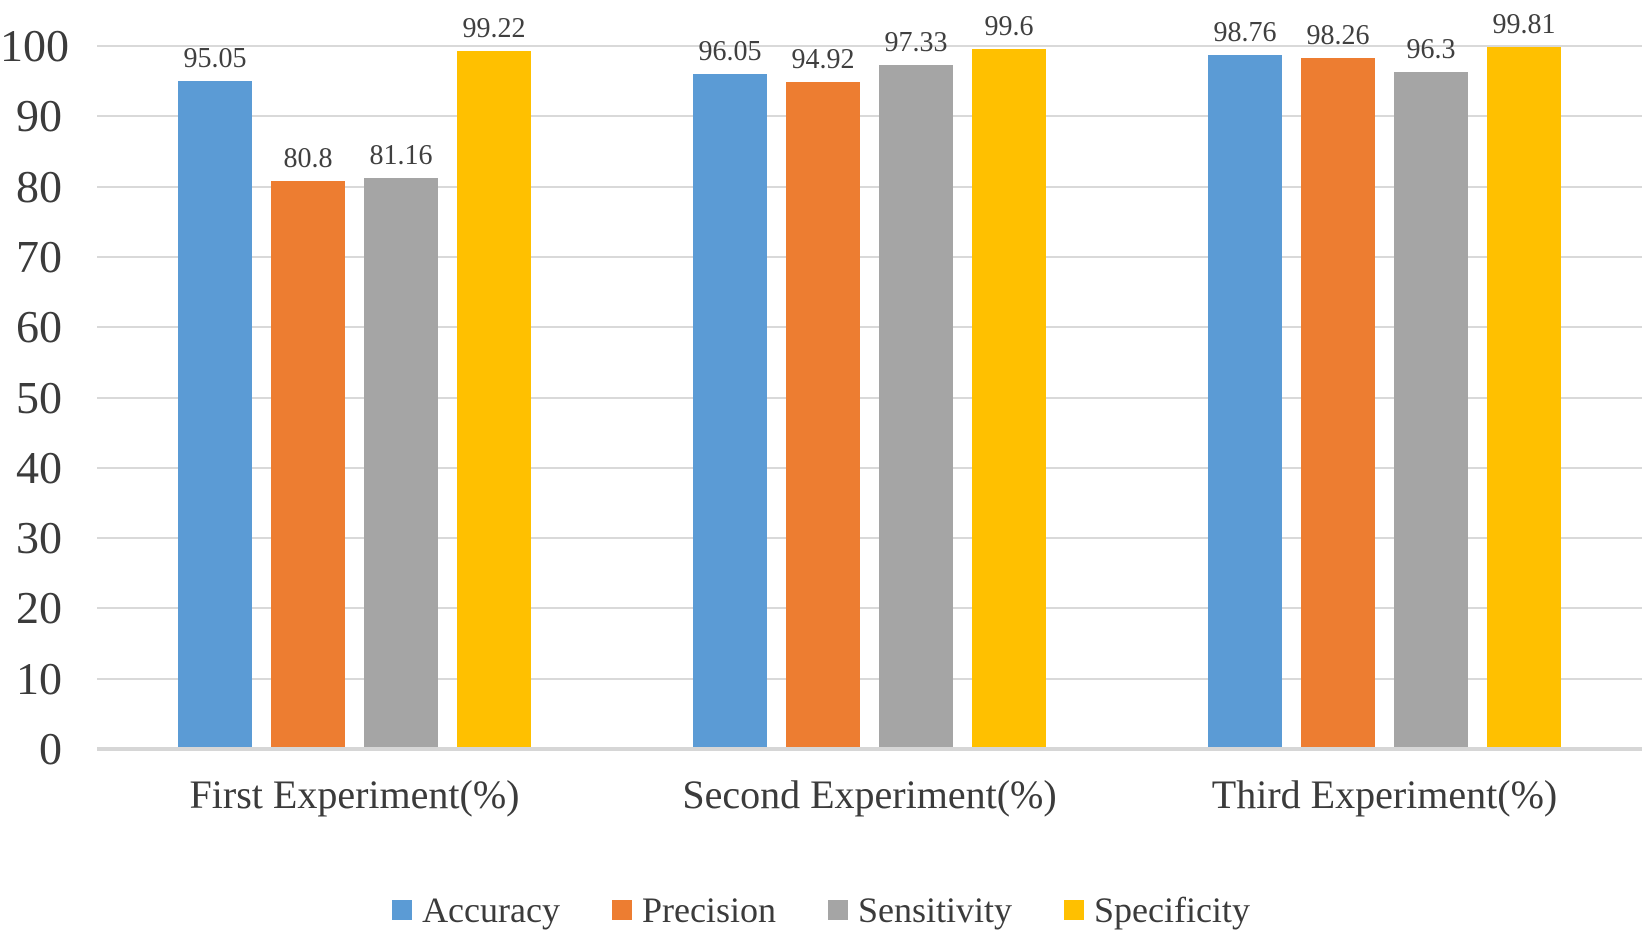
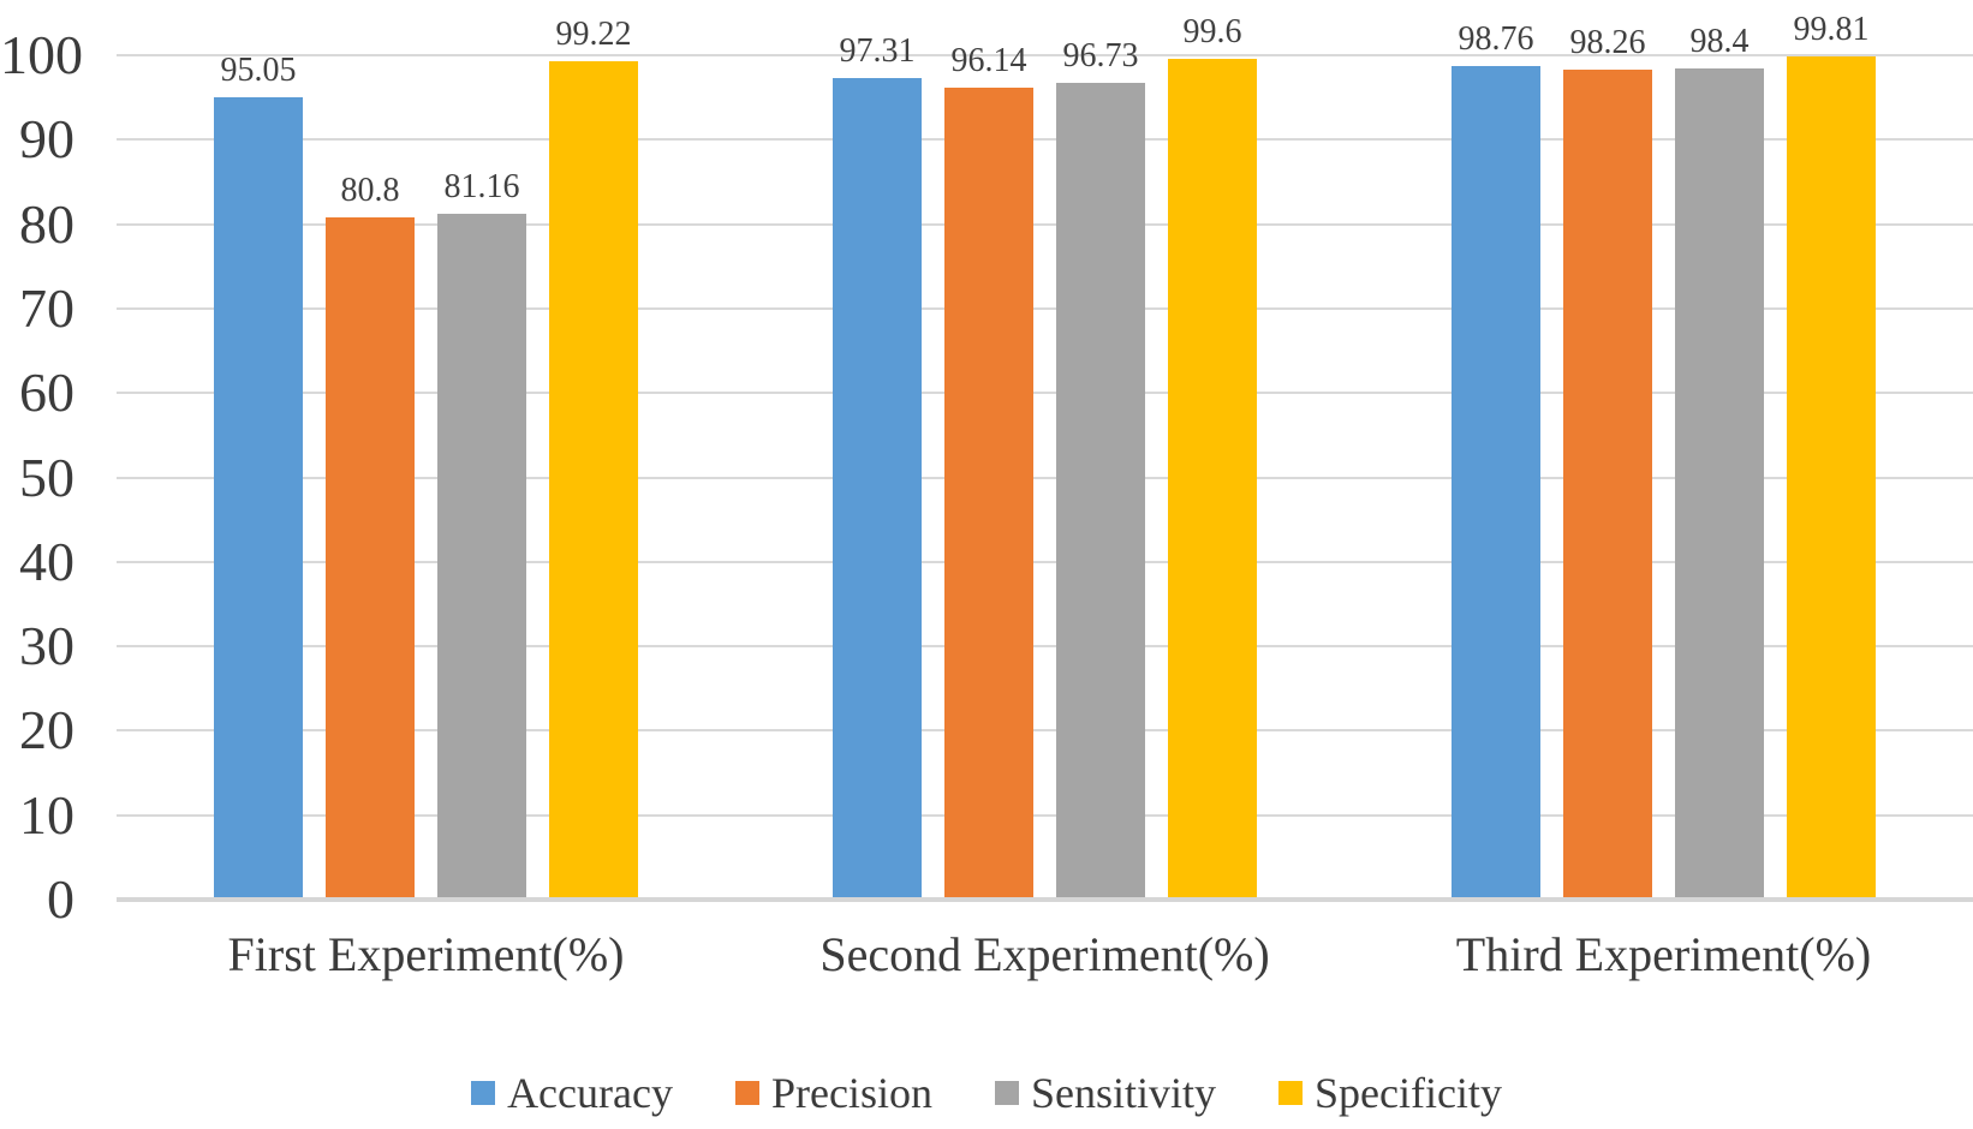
Accuracy/Second Experiment(%): 96.05 -> 97.31
Precision/Second Experiment(%): 94.92 -> 96.14
Sensitivity/Second Experiment(%): 97.33 -> 96.73
Sensitivity/Third Experiment(%): 96.3 -> 98.4
